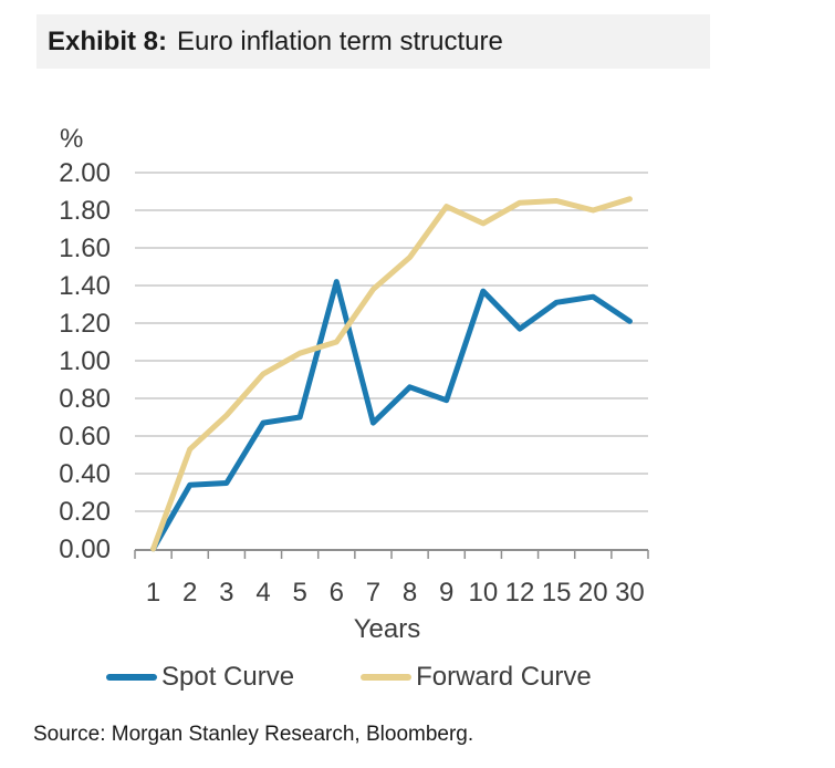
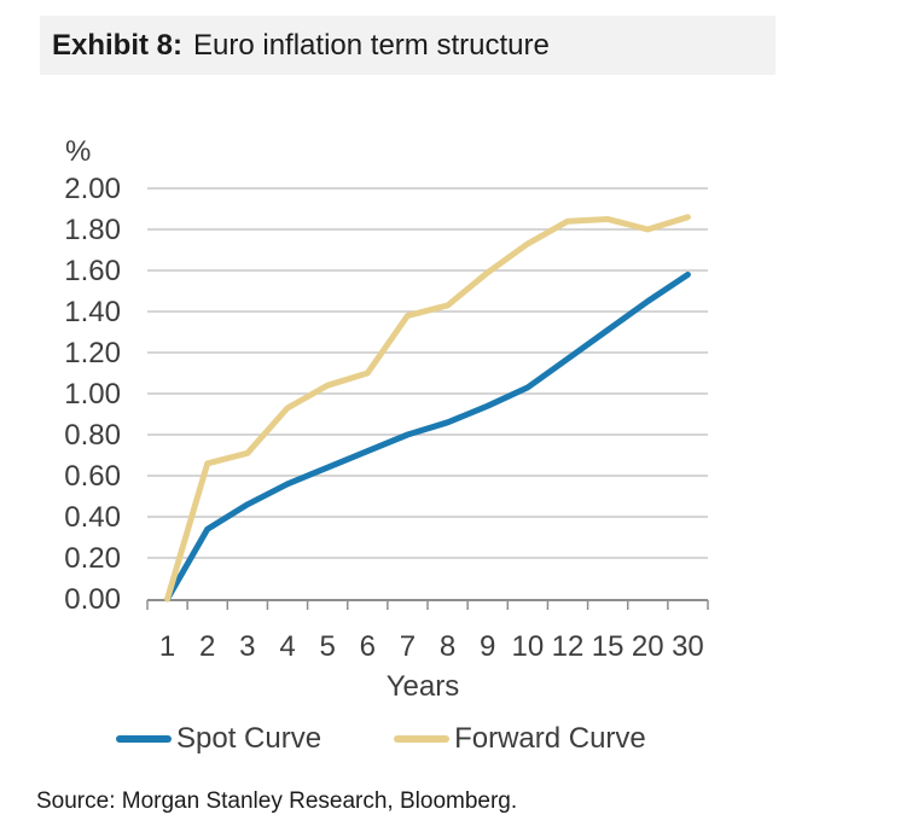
Forward Curve/2: 0.53 -> 0.66
Spot Curve/3: 0.35 -> 0.46
Spot Curve/4: 0.67 -> 0.56
Spot Curve/5: 0.70 -> 0.64
Spot Curve/6: 1.42 -> 0.72
Spot Curve/7: 0.67 -> 0.80
Forward Curve/8: 1.55 -> 1.43
Spot Curve/9: 0.79 -> 0.94
Forward Curve/9: 1.82 -> 1.59
Spot Curve/10: 1.37 -> 1.03
Spot Curve/20: 1.34 -> 1.45
Spot Curve/30: 1.21 -> 1.58
